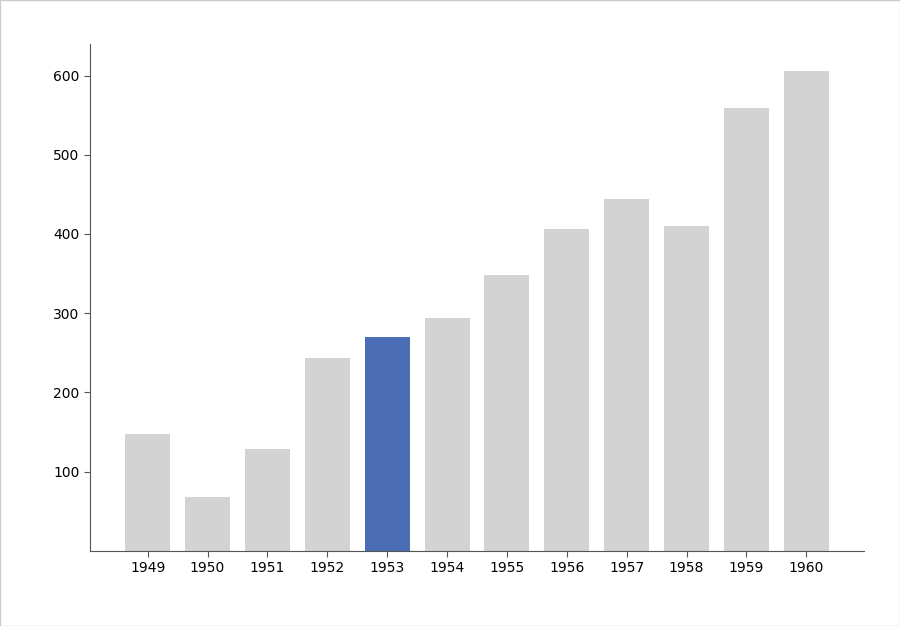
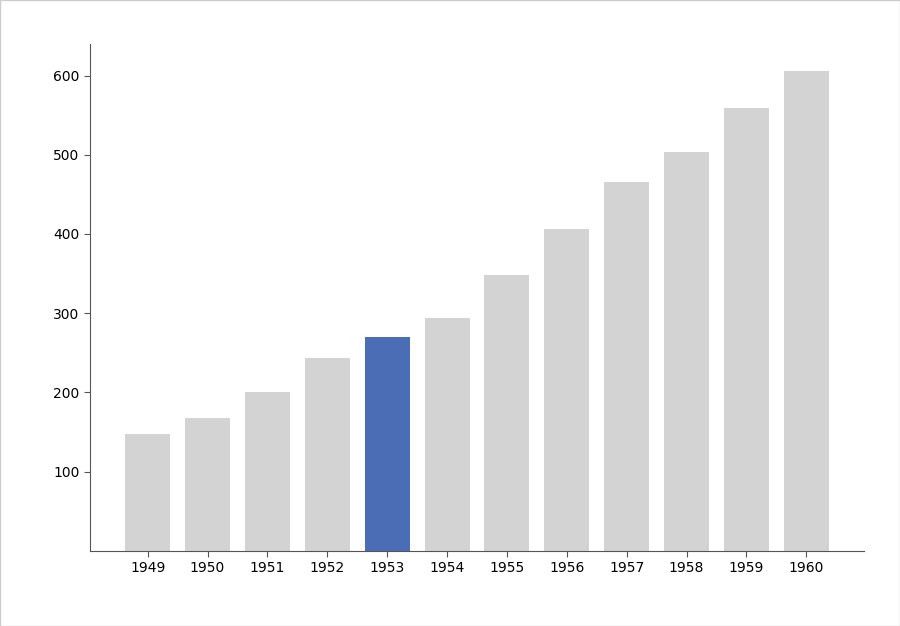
1950: 68 -> 168
1951: 128 -> 200
1957: 444 -> 465
1958: 410 -> 504
